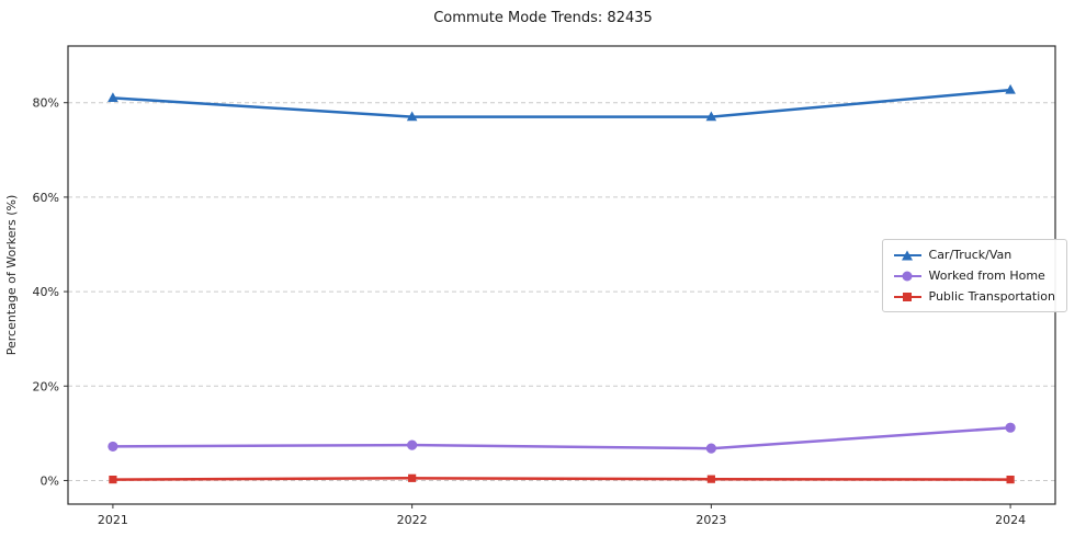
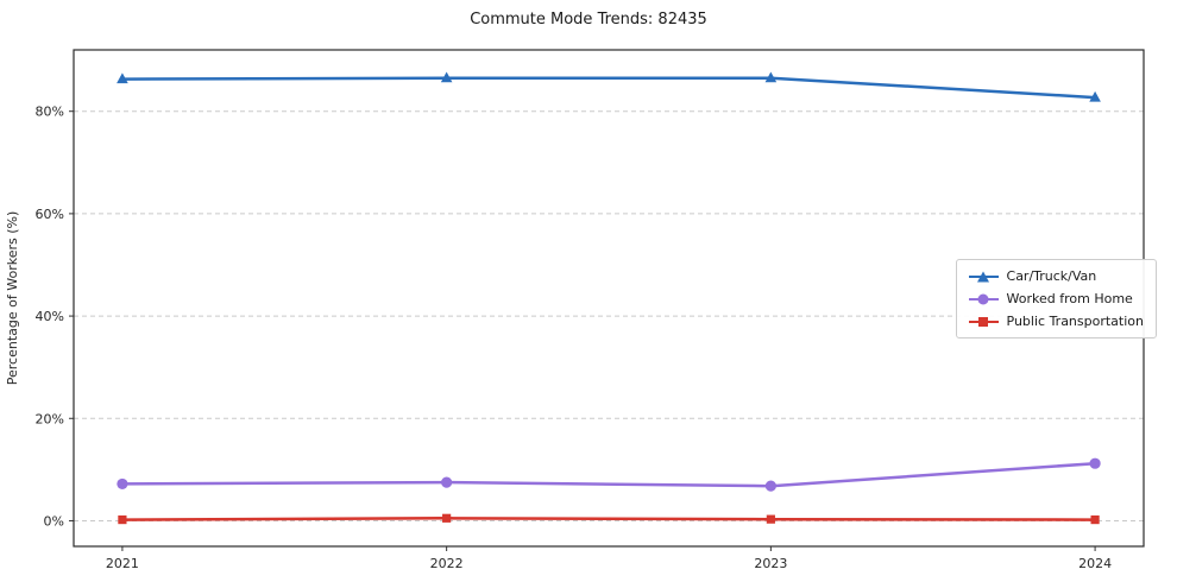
Car/Truck/Van/2021: 81% -> 86%
Car/Truck/Van/2022: 77% -> 86%
Car/Truck/Van/2023: 77% -> 86%
